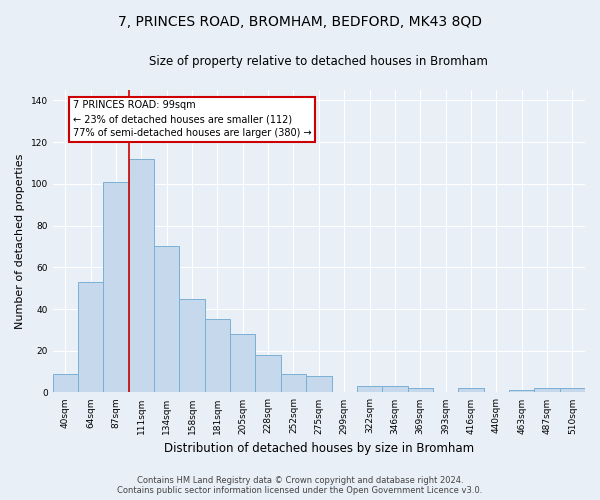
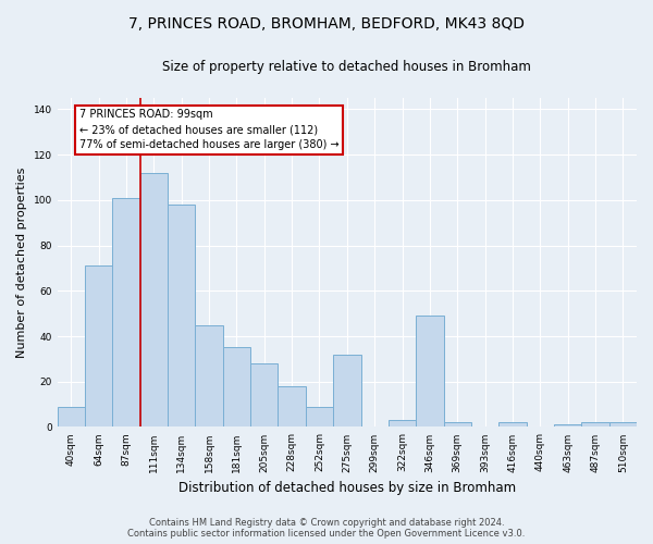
64sqm: 53 -> 71
134sqm: 70 -> 98
275sqm: 8 -> 32
346sqm: 3 -> 49
